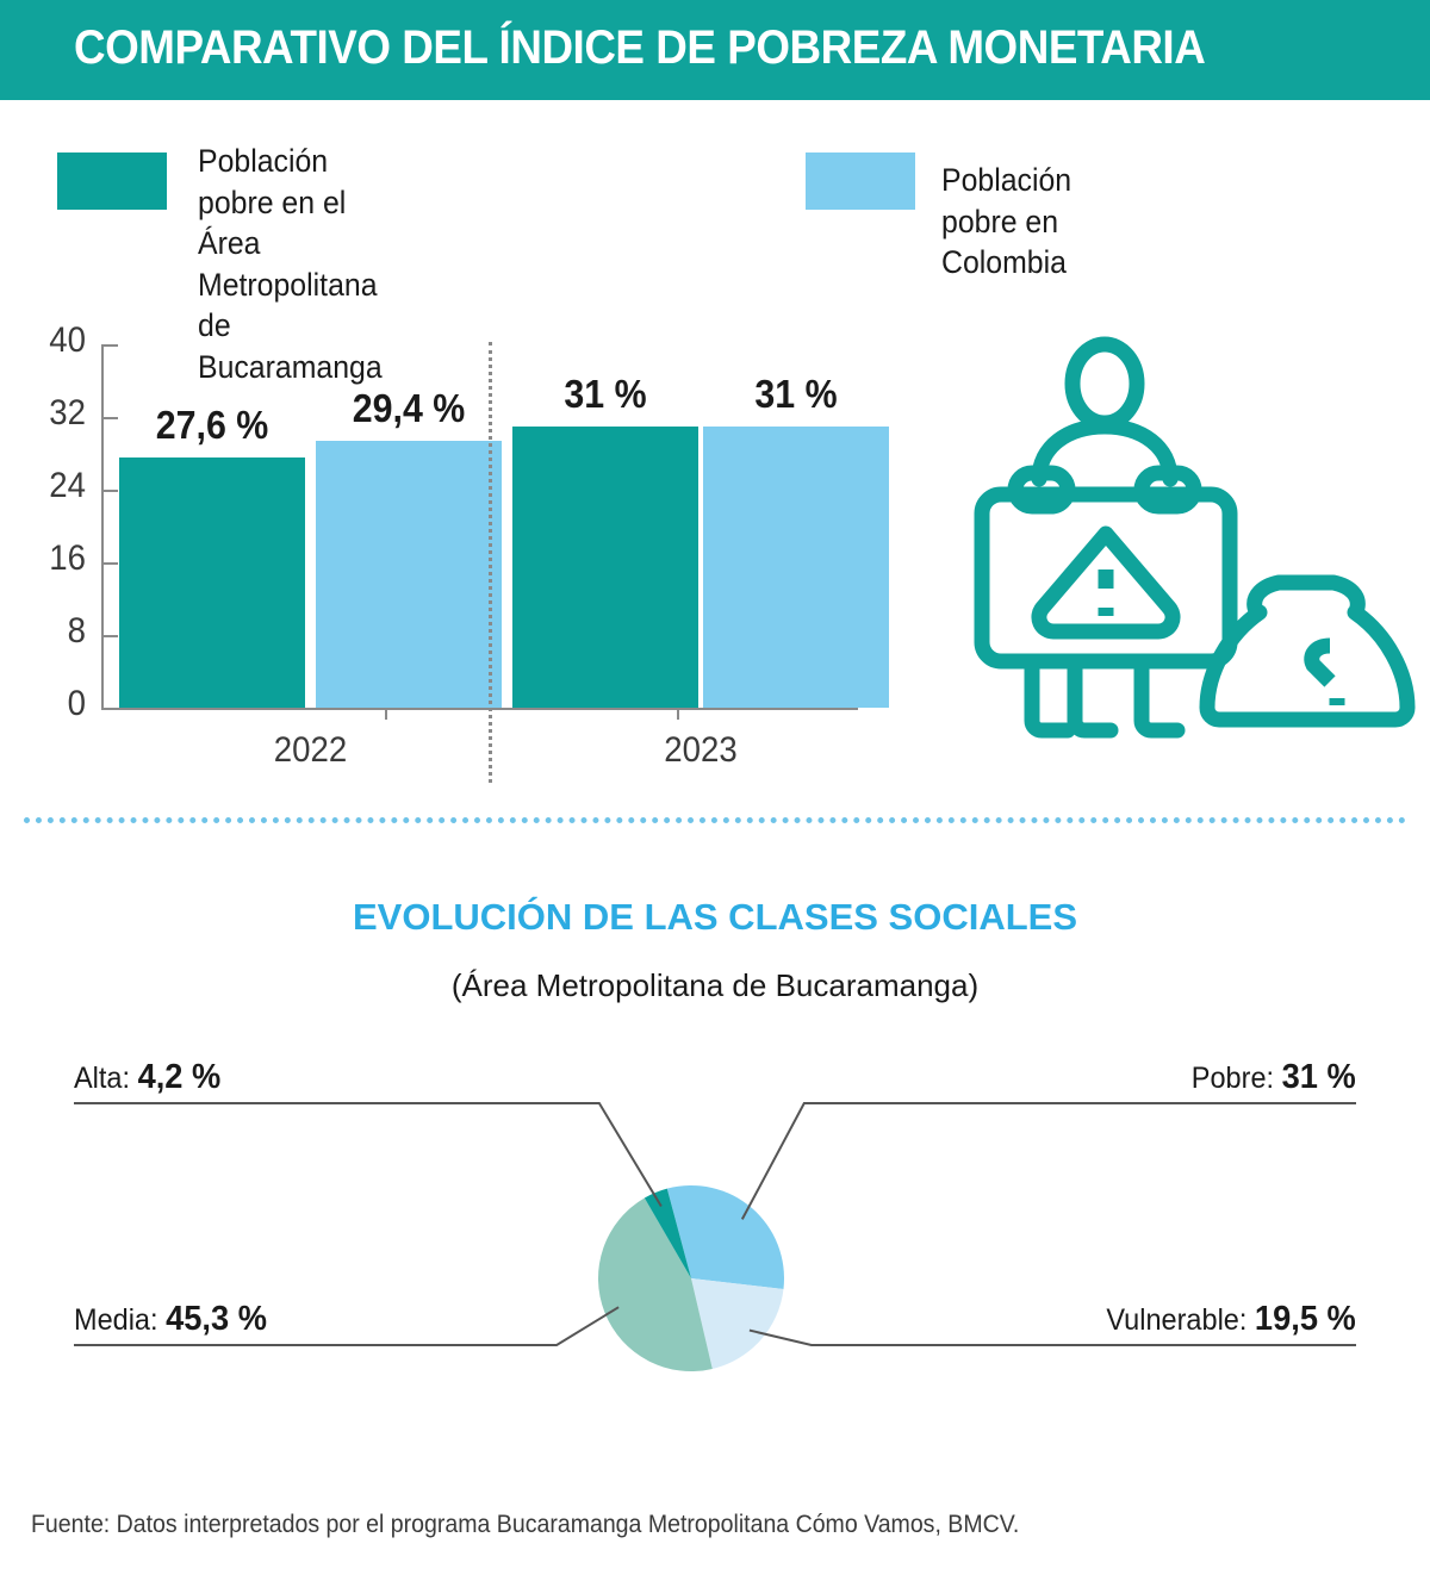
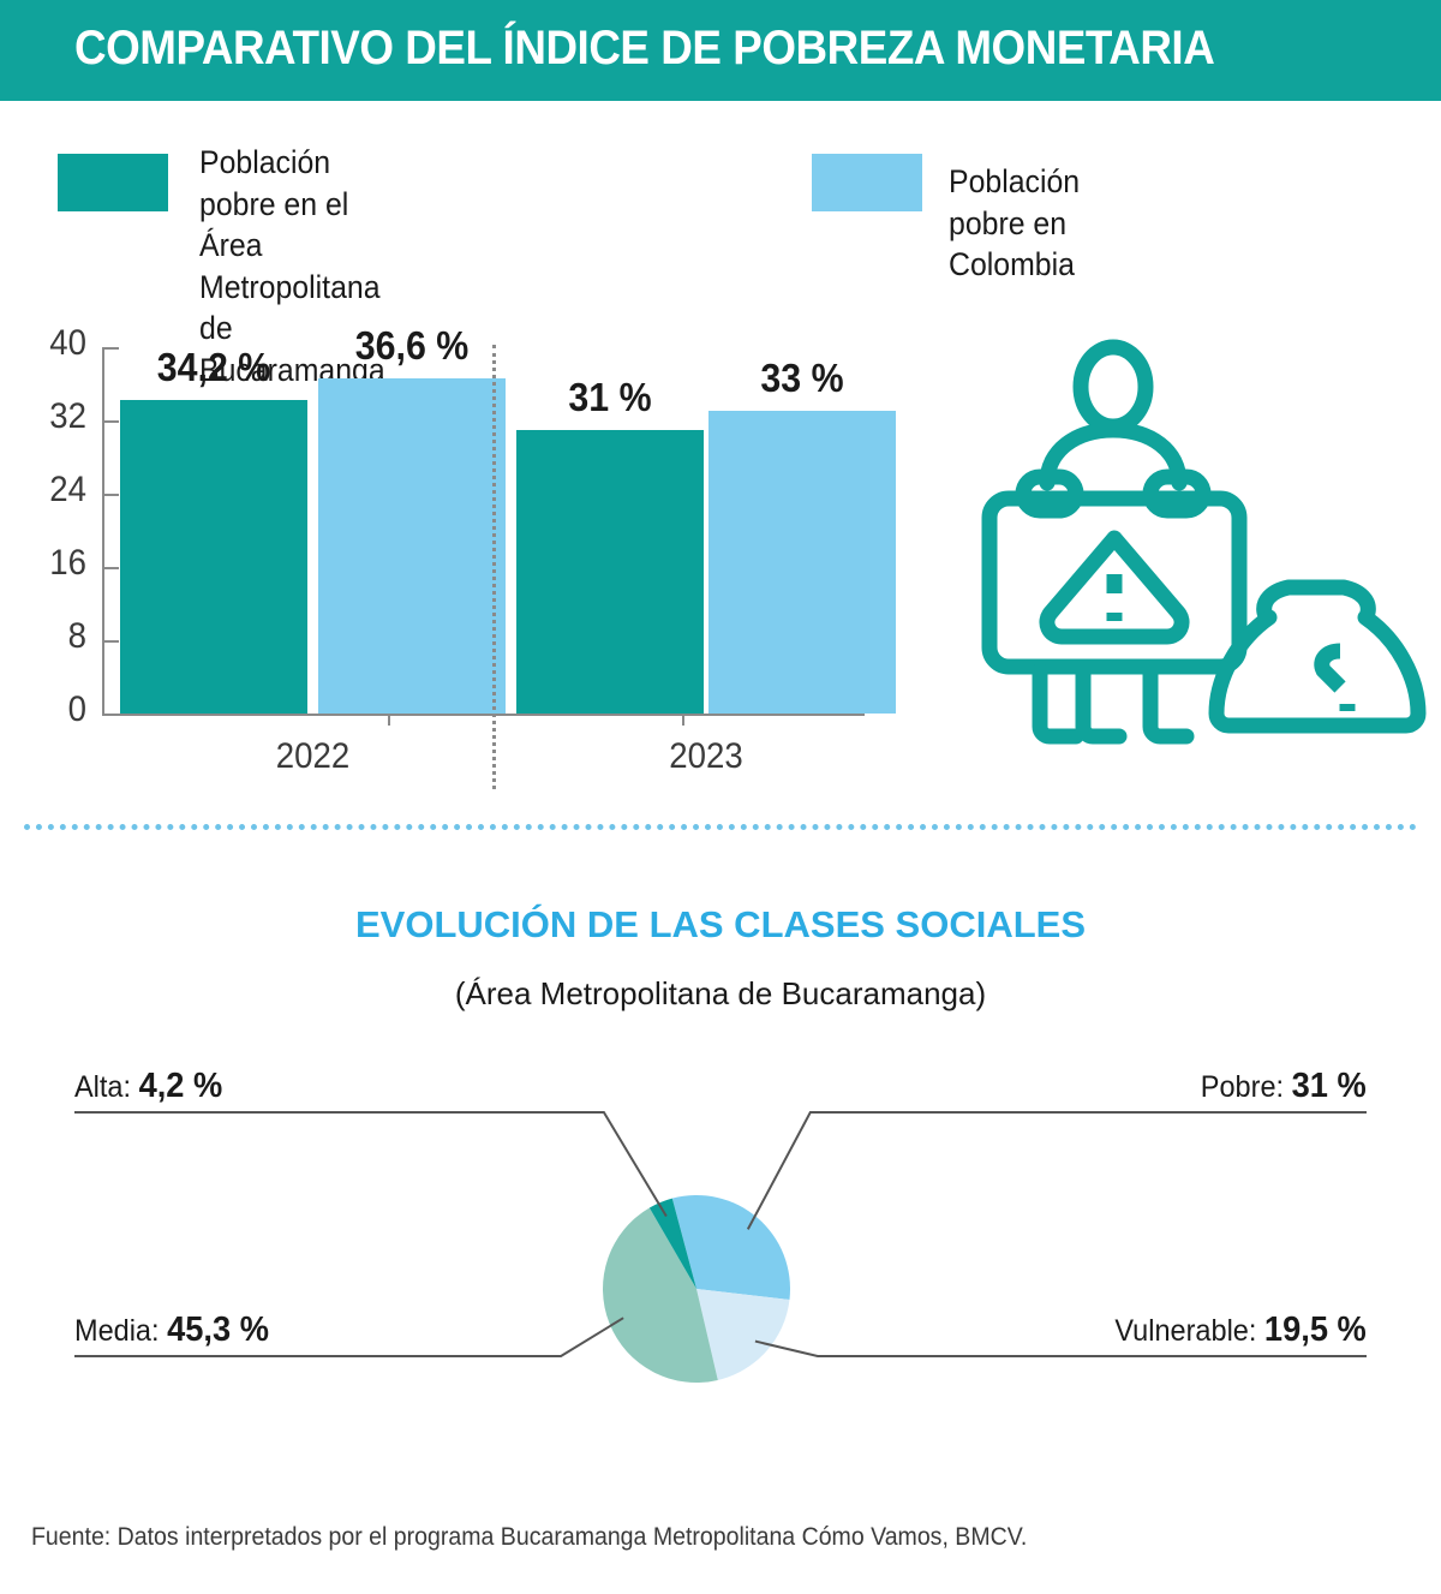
COMPARATIVO DEL ÍNDICE DE POBREZA MONETARIA/Población pobre en el Área Metropolitana de Bucaramanga/2022: 27,6 -> 34,2
COMPARATIVO DEL ÍNDICE DE POBREZA MONETARIA/Población pobre en Colombia/2022: 29,4 -> 36,6
COMPARATIVO DEL ÍNDICE DE POBREZA MONETARIA/Población pobre en Colombia/2023: 31 -> 33
